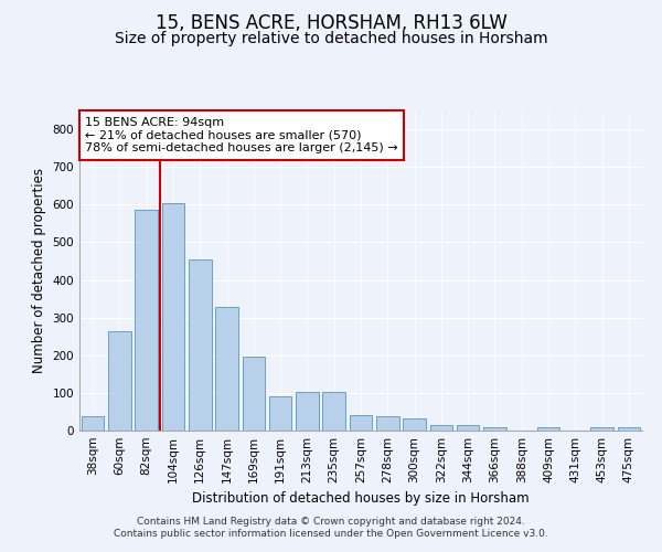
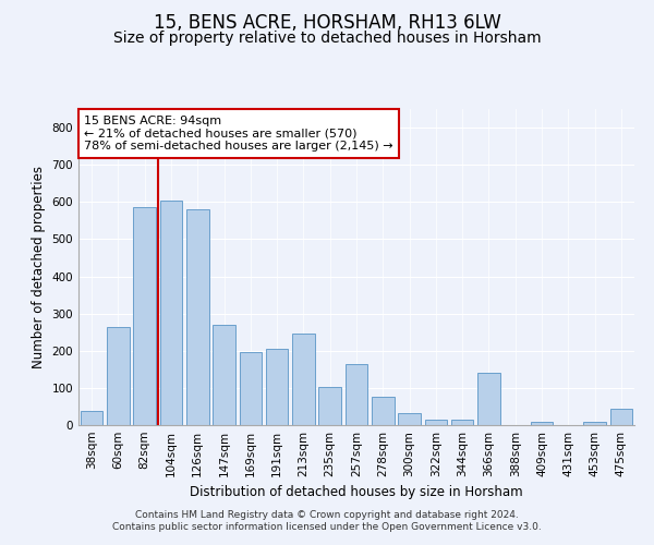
126sqm: 455 -> 580
147sqm: 328 -> 270
191sqm: 90 -> 205
213sqm: 103 -> 245
257sqm: 42 -> 165
278sqm: 38 -> 75
366sqm: 10 -> 140
475sqm: 8 -> 45
